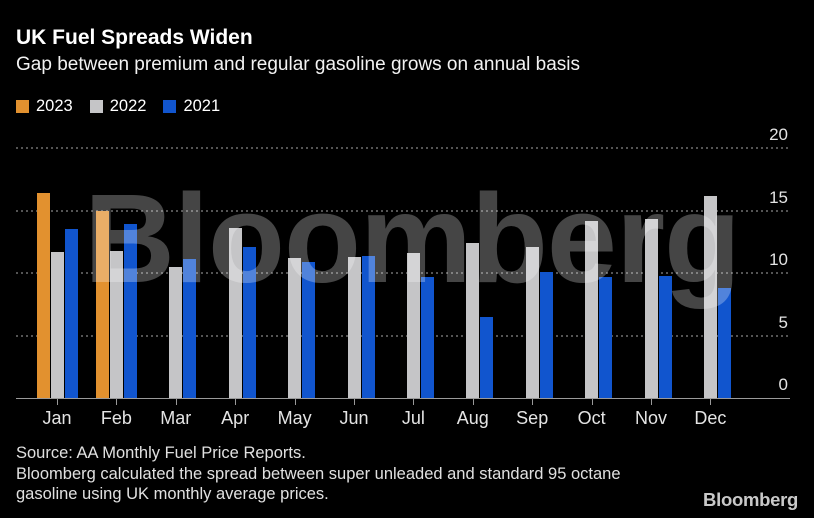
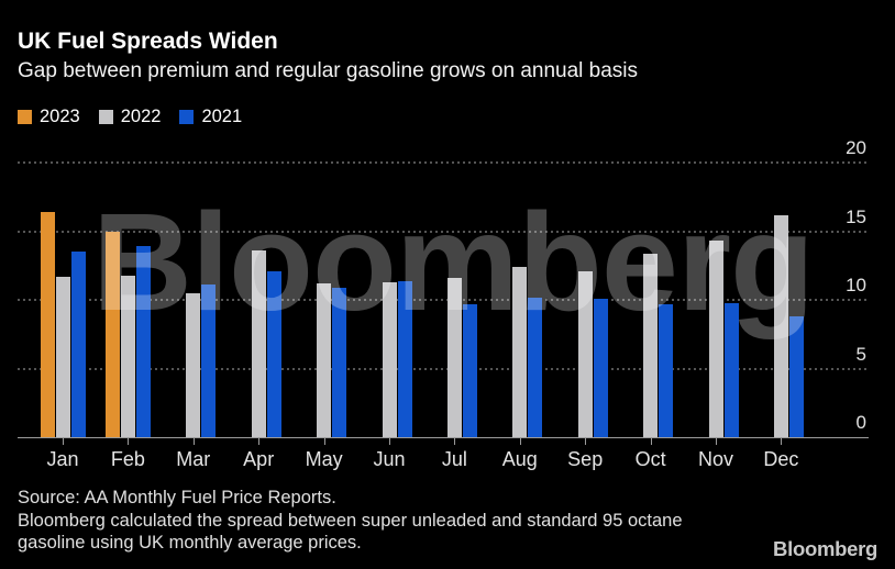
2021/Aug: 6.5 -> 10.2
2022/Oct: 14.2 -> 13.4
